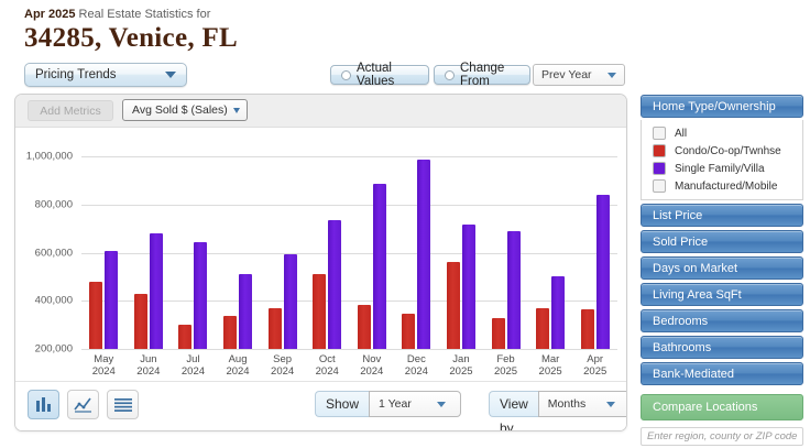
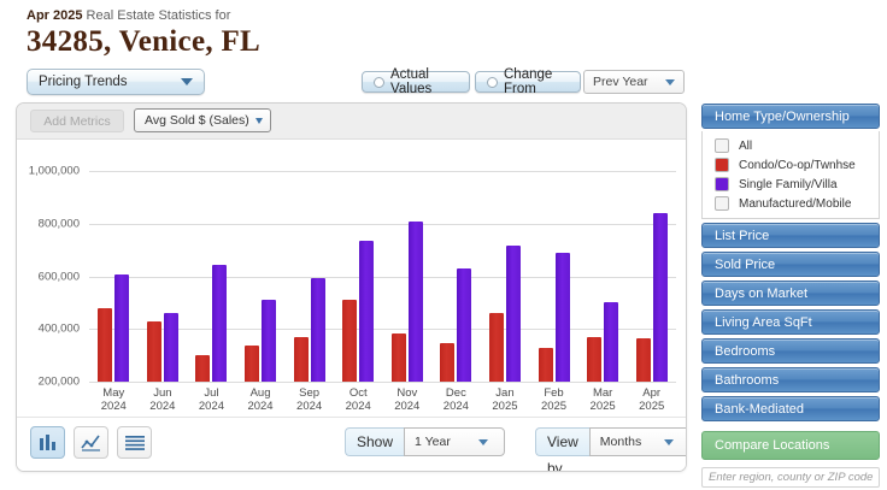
Single Family/Villa/Jun 2024: 680000 -> 460000
Single Family/Villa/Nov 2024: 880000 -> 810000
Single Family/Villa/Dec 2024: 980000 -> 630000
Condo/Co-op/Twnhse/Jan 2025: 560000 -> 460000
